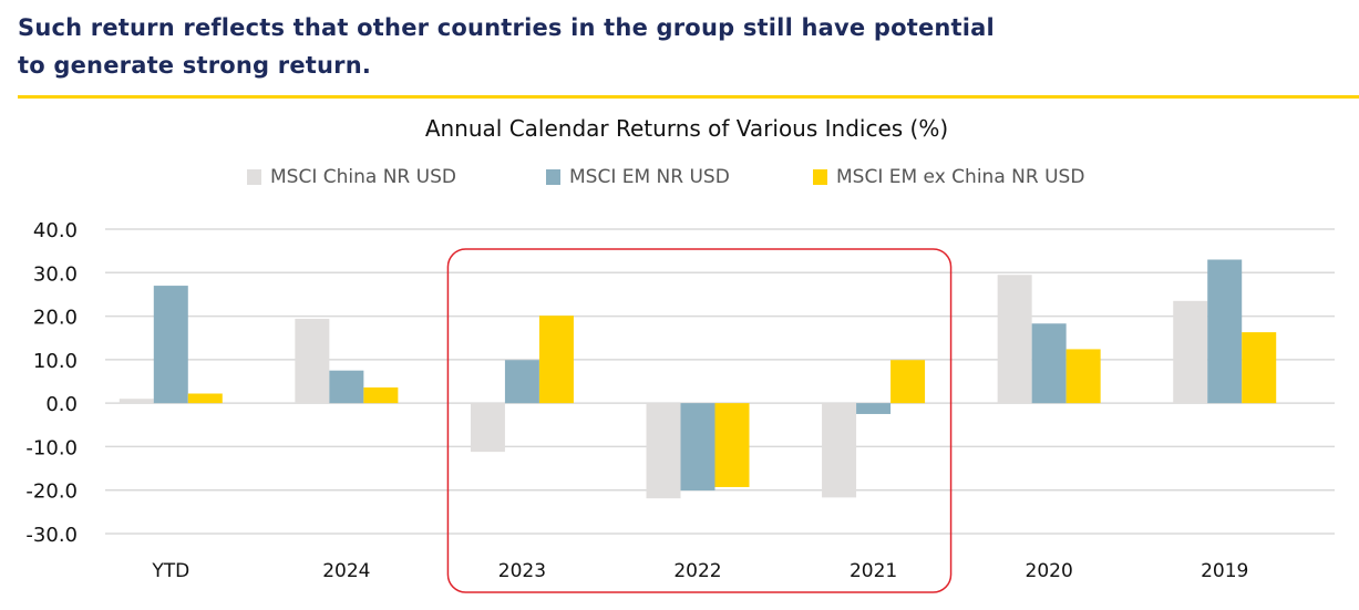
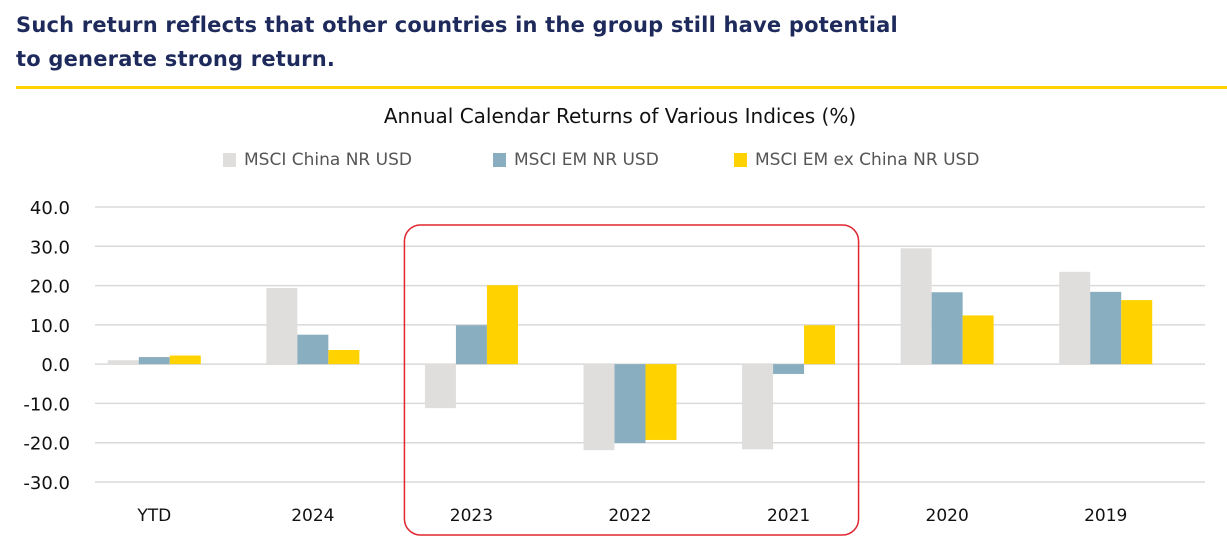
MSCI EM NR USD/YTD: 27 -> 2
MSCI EM NR USD/2019: 33 -> 18
